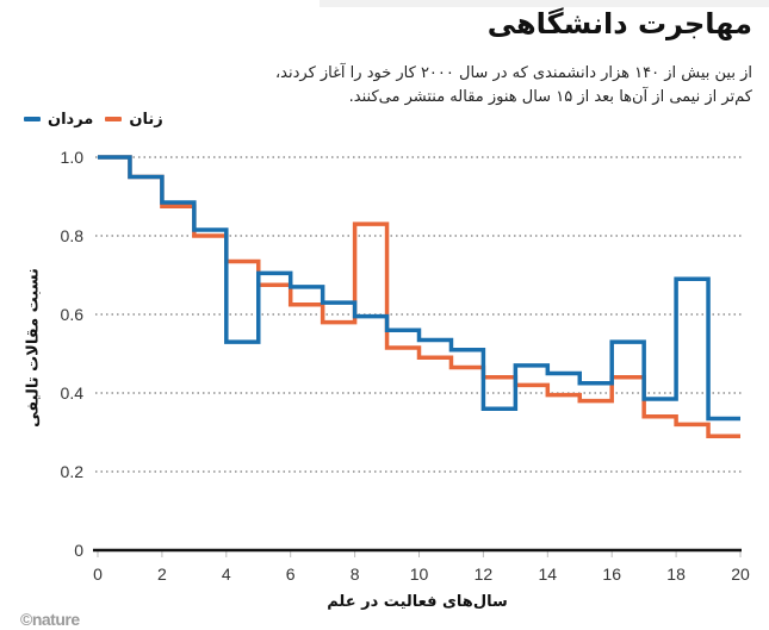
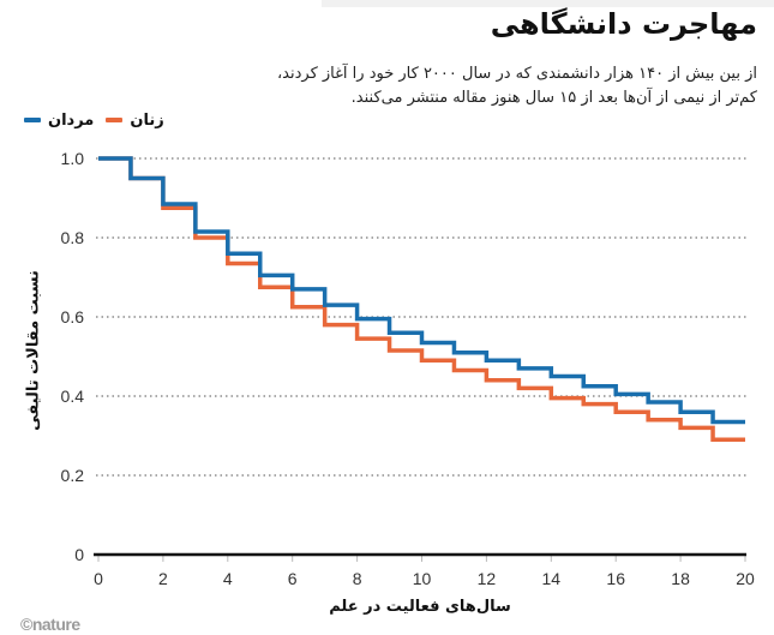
مردان/4: 0.53 -> 0.76
زنان/8: 0.83 -> 0.55
مردان/12: 0.36 -> 0.49
مردان/16: 0.53 -> 0.41
زنان/16: 0.44 -> 0.36
مردان/18: 0.69 -> 0.36
مردان/20: 0.12 -> 0.34
